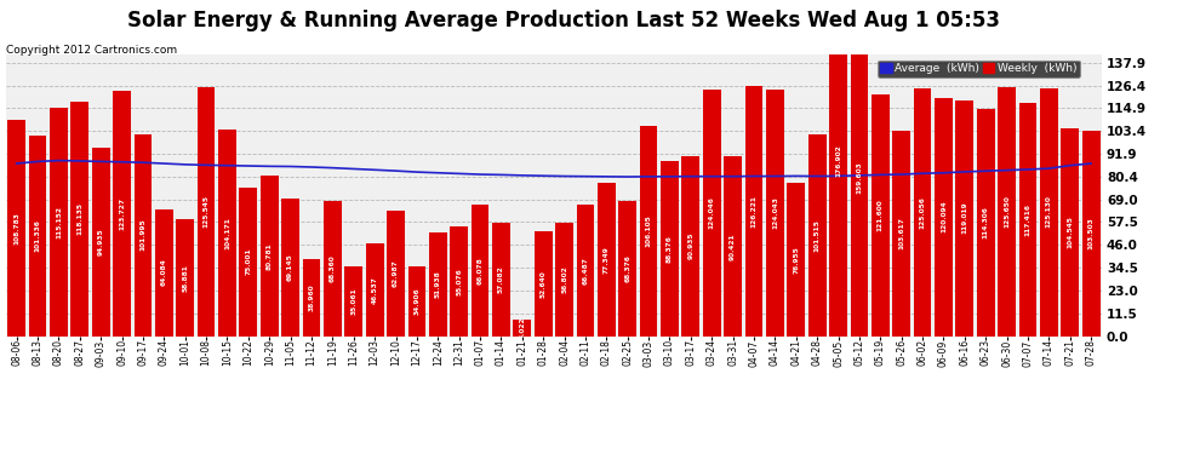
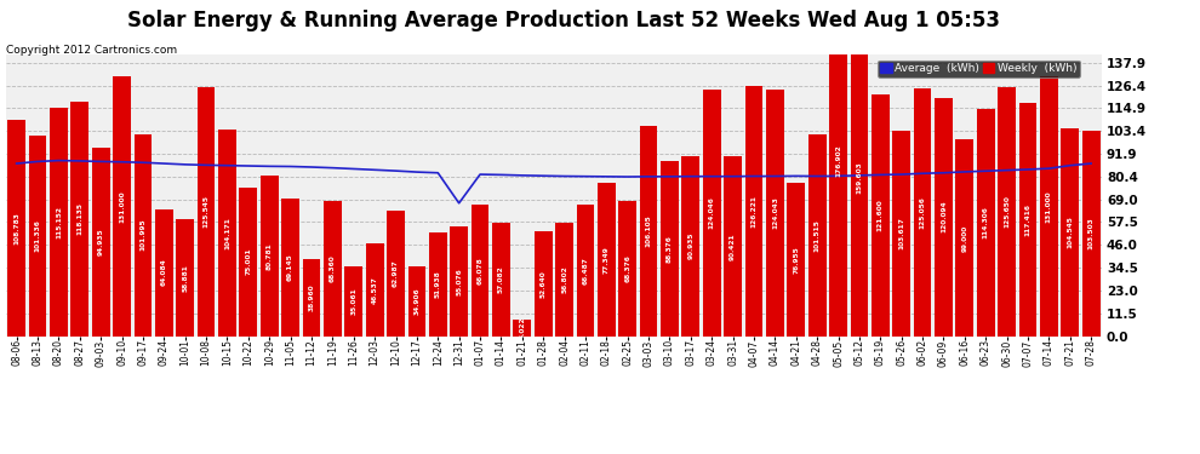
Weekly (kWh)/09-10: 124 -> 131
Average (kWh)/12-31: 82 -> 67
Weekly (kWh)/06-16: 119 -> 99
Weekly (kWh)/07-14: 125 -> 131
